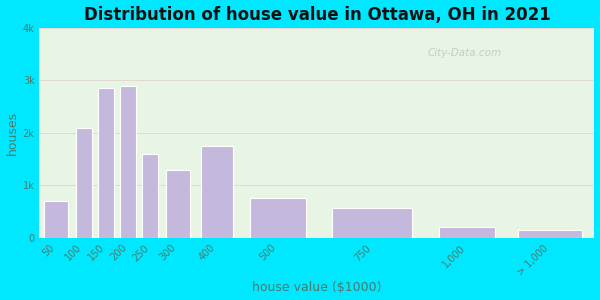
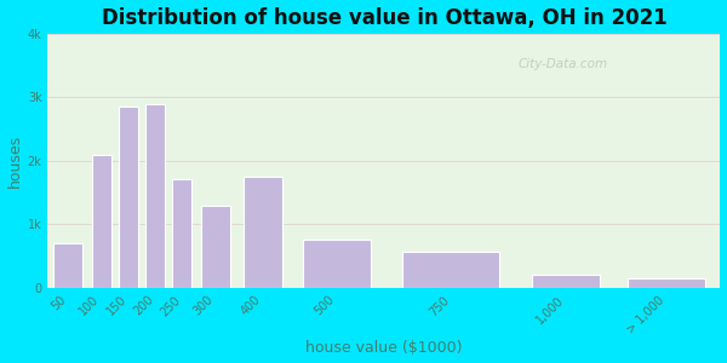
250: 1.60k -> 1.72k
